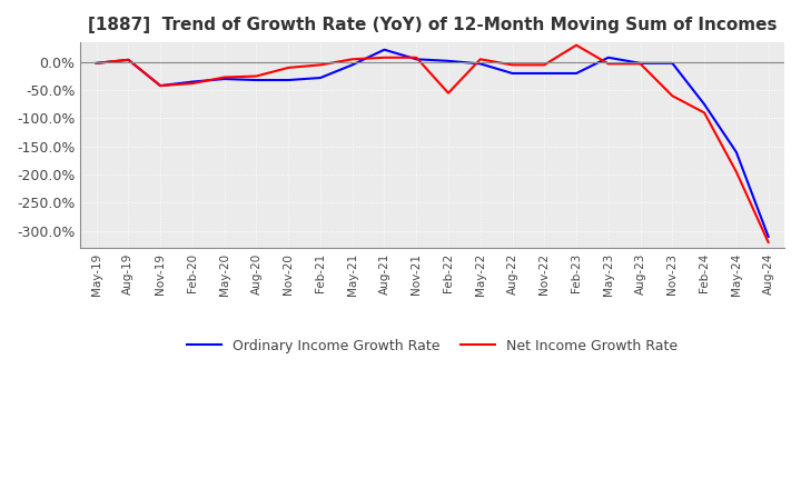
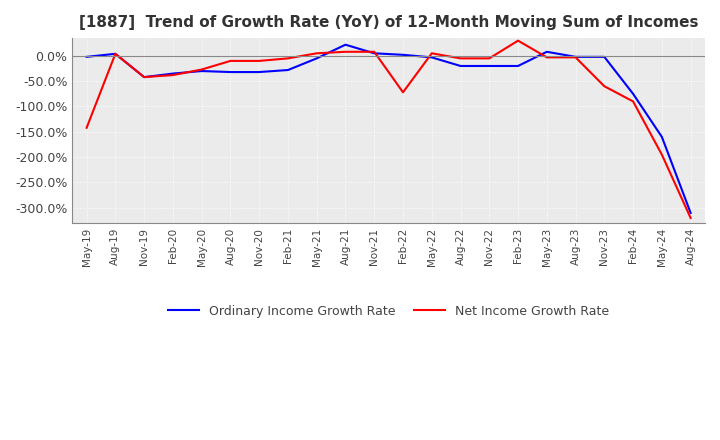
Net Income Growth Rate/May-19: -2% -> -142%
Net Income Growth Rate/Aug-20: -25% -> -10%
Net Income Growth Rate/Feb-22: -55% -> -72%
